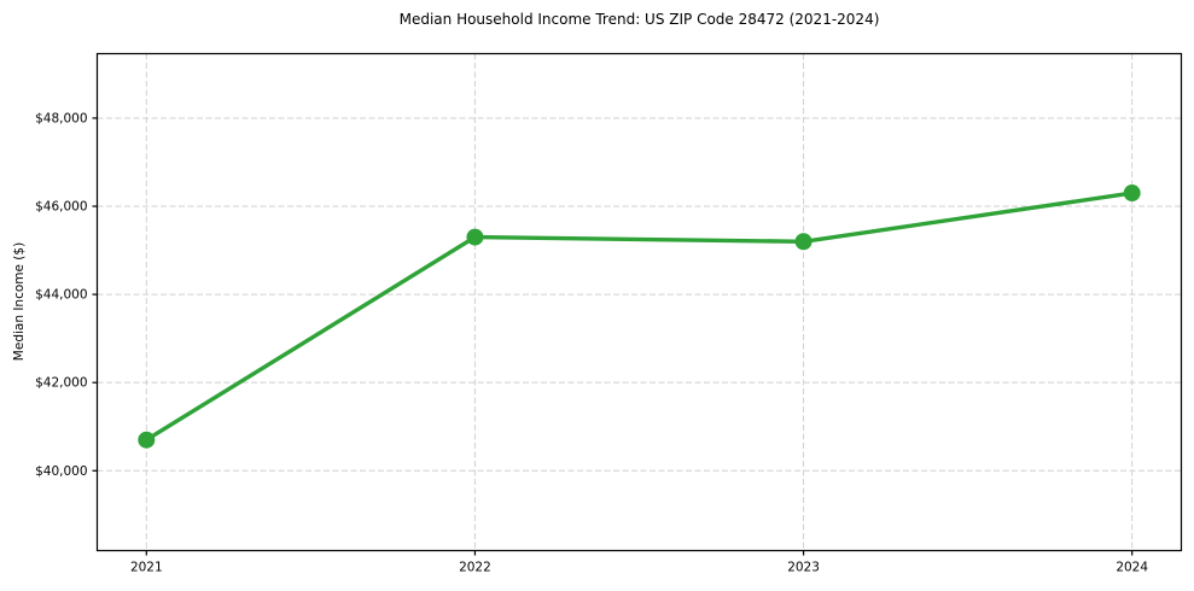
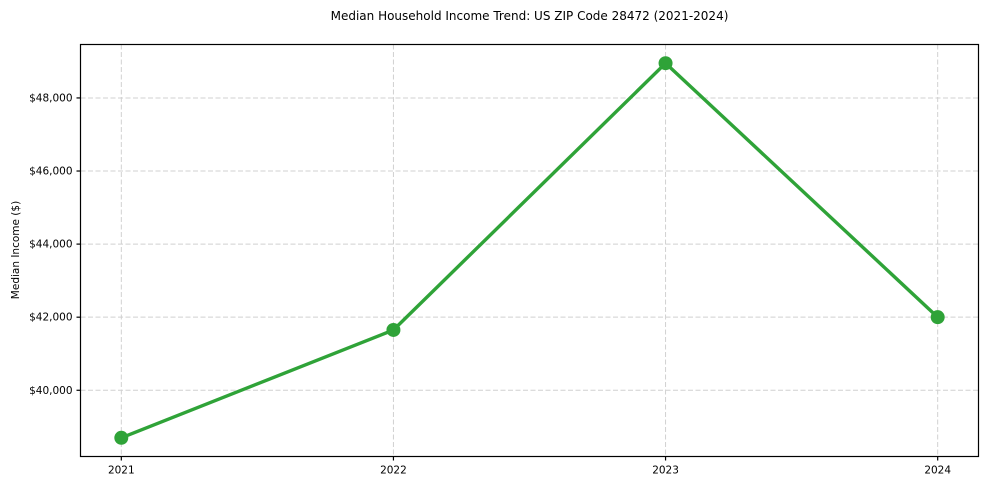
2021: $40700 -> $38700
2022: $45300 -> $41600
2023: $45200 -> $49000
2024: $46300 -> $42000
